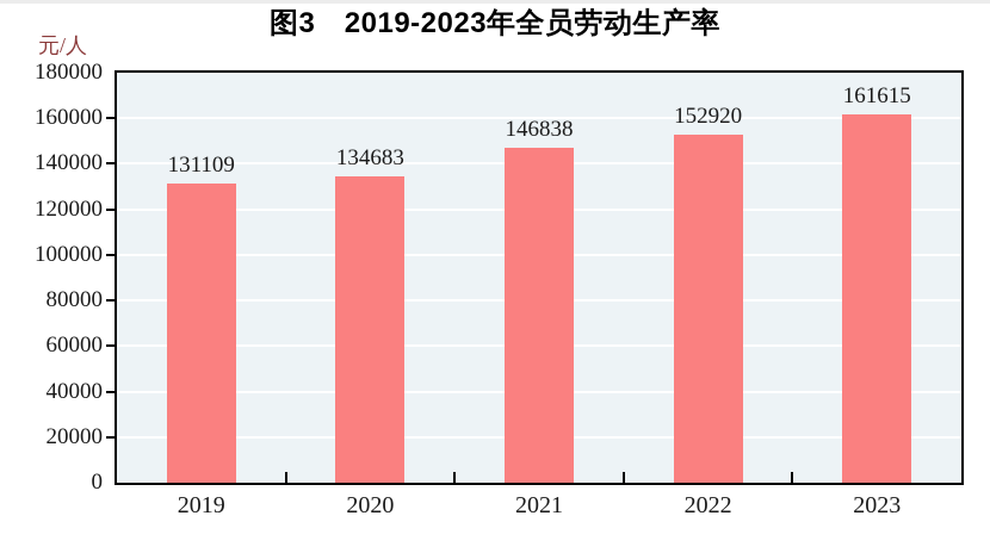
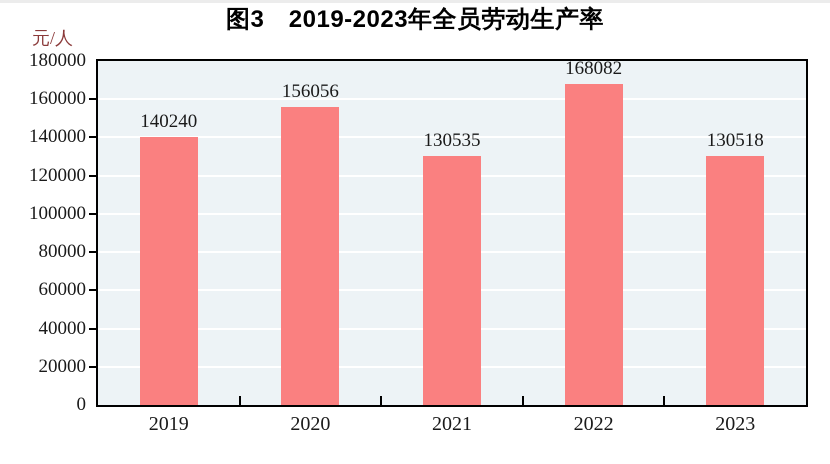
2019: 131109 -> 140240
2020: 134683 -> 156056
2021: 146838 -> 130535
2022: 152920 -> 168082
2023: 161615 -> 130518
